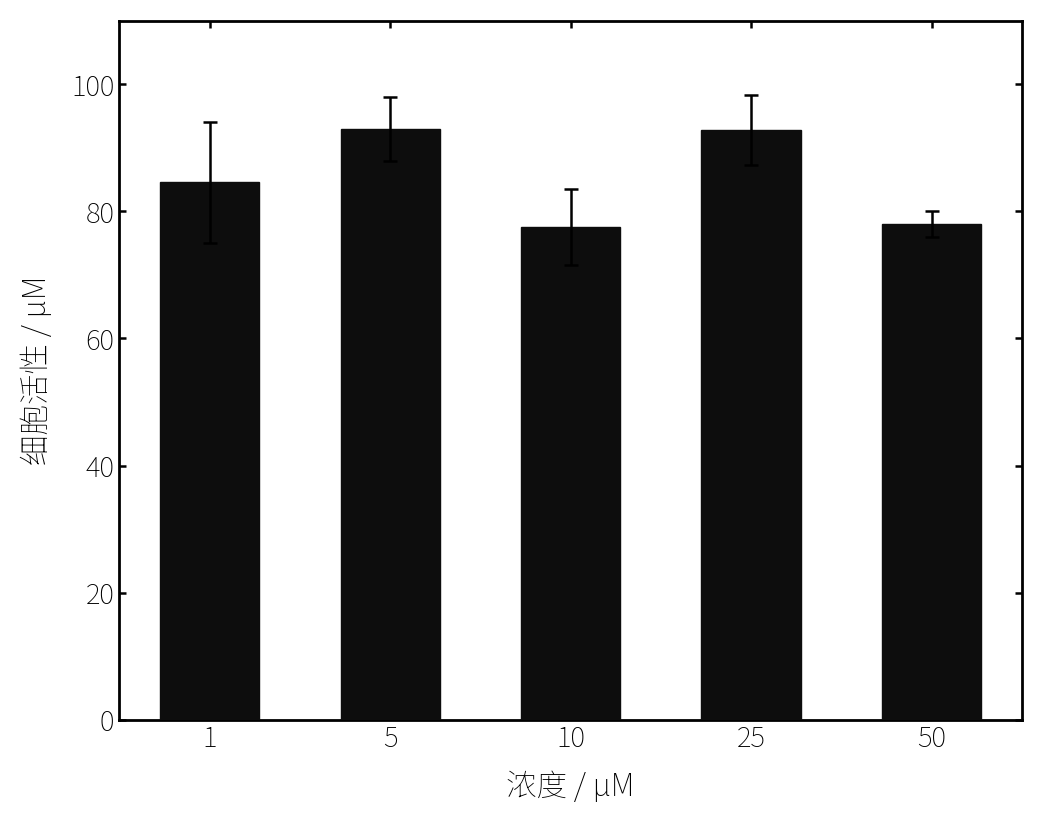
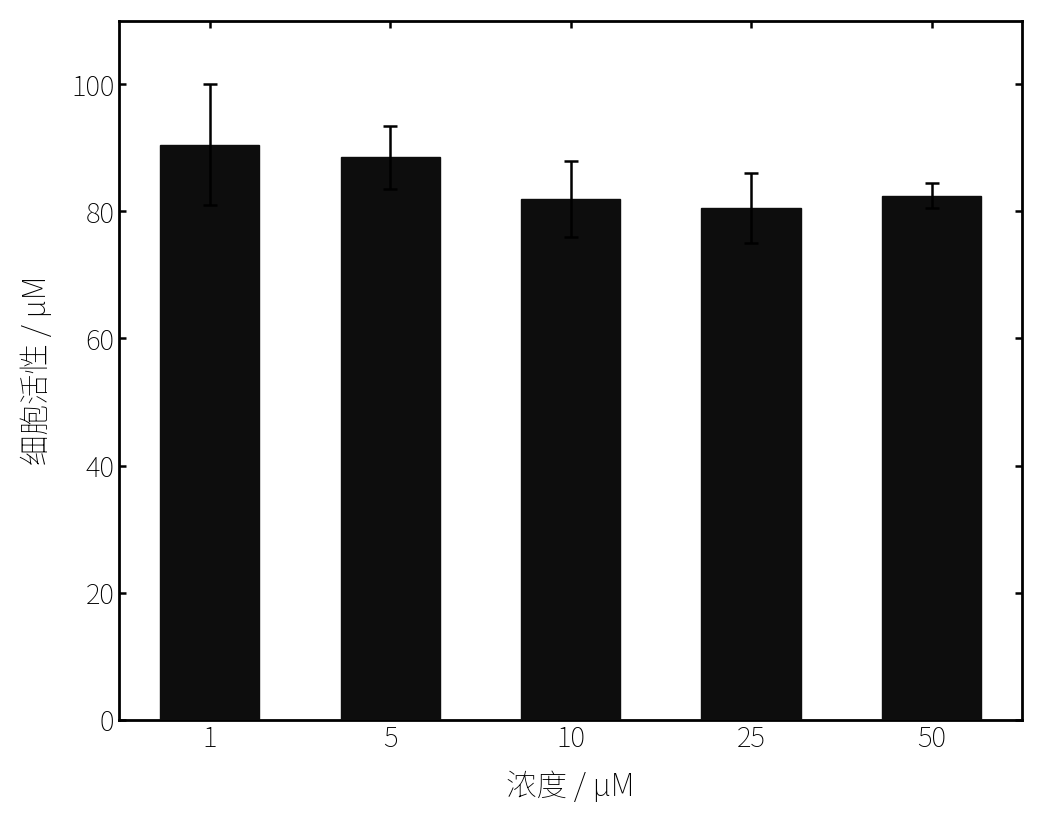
1: 84.6 -> 90.5
5: 93.0 -> 88.5
10: 77.6 -> 82.0
25: 92.8 -> 80.5
50: 78.0 -> 82.5
